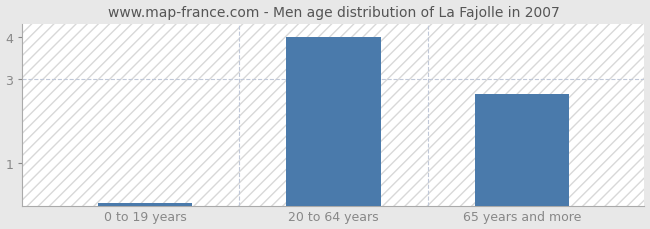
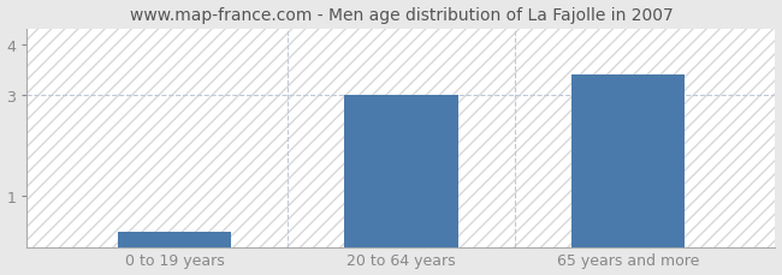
0 to 19 years: 0.05 -> 0.30
20 to 64 years: 4.00 -> 3.00
65 years and more: 2.65 -> 3.40
